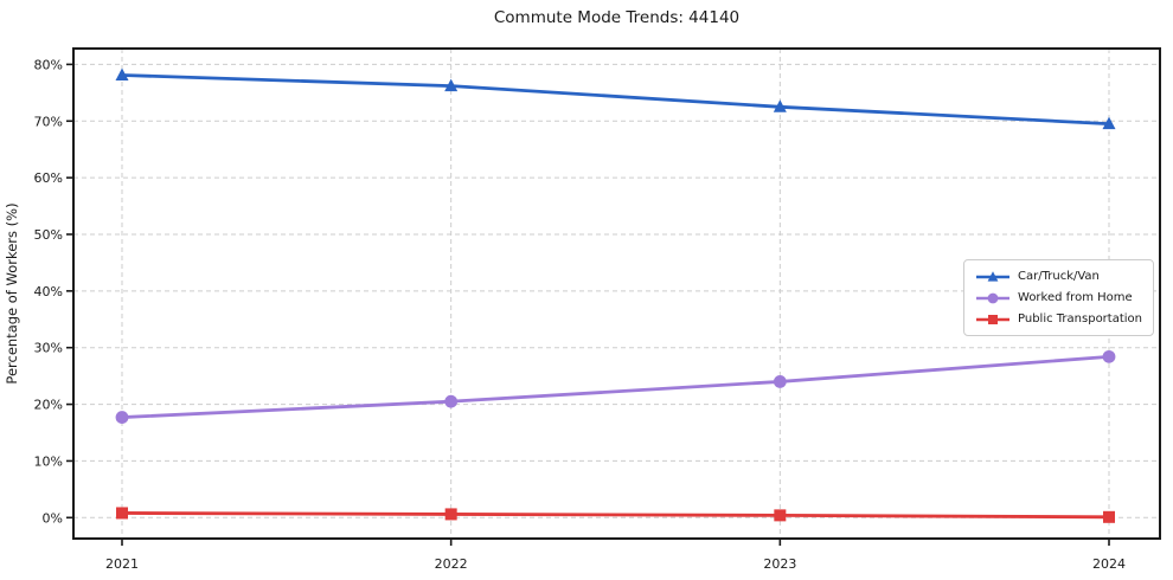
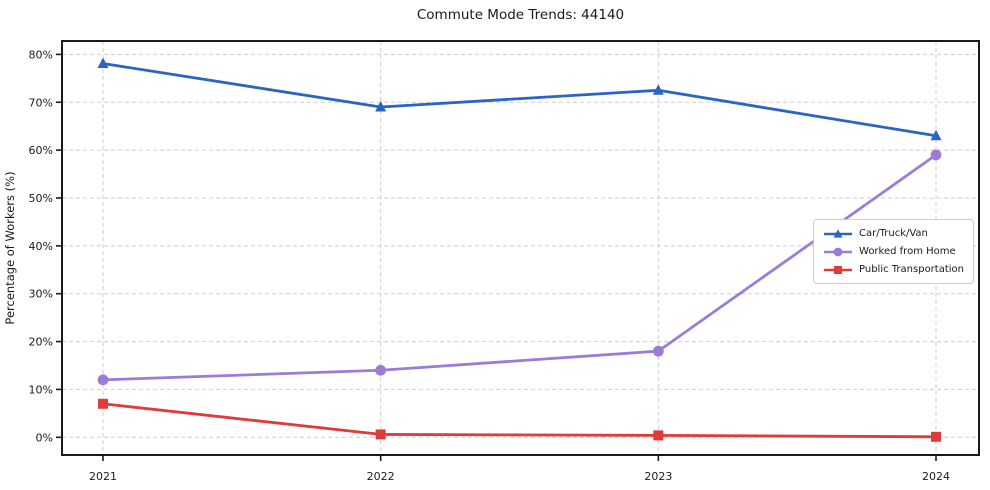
Worked from Home/2021: 18% -> 12%
Public Transportation/2021: 1% -> 7%
Car/Truck/Van/2022: 76% -> 69%
Worked from Home/2022: 20% -> 14%
Worked from Home/2023: 24% -> 18%
Car/Truck/Van/2024: 70% -> 63%
Worked from Home/2024: 28% -> 59%
